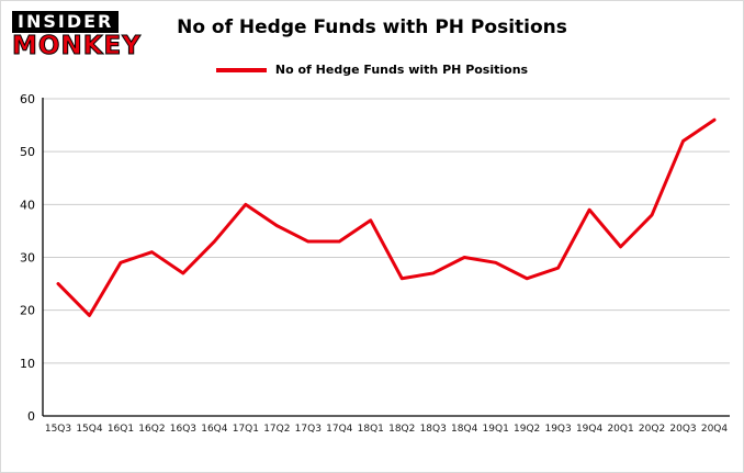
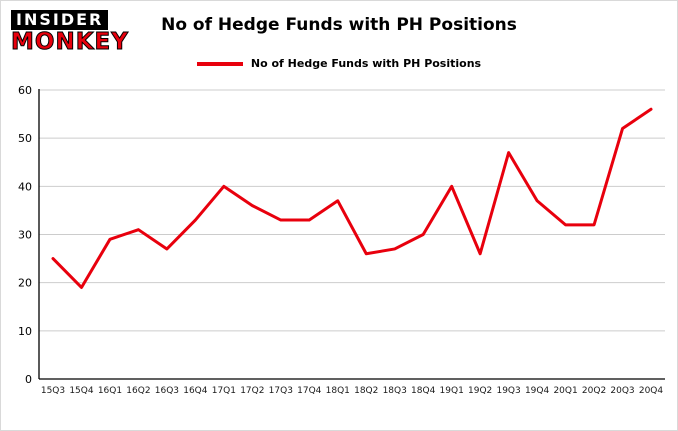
19Q1: 29 -> 40
19Q3: 28 -> 47
19Q4: 39 -> 37
20Q2: 38 -> 32
